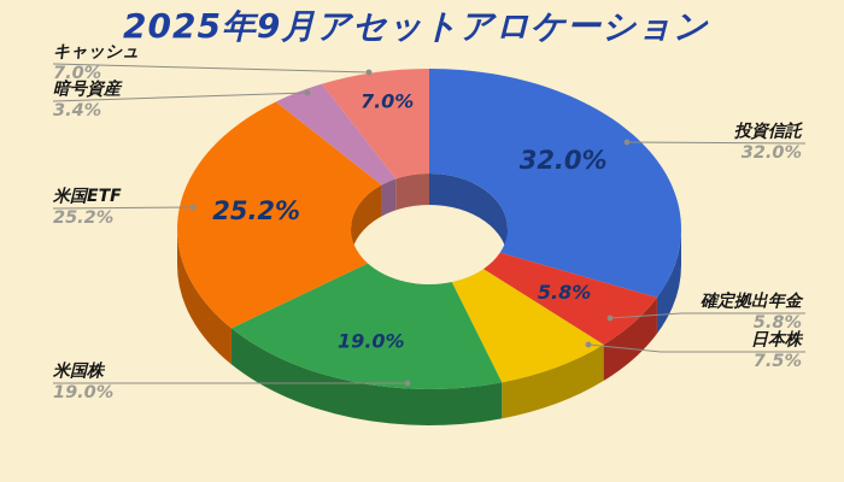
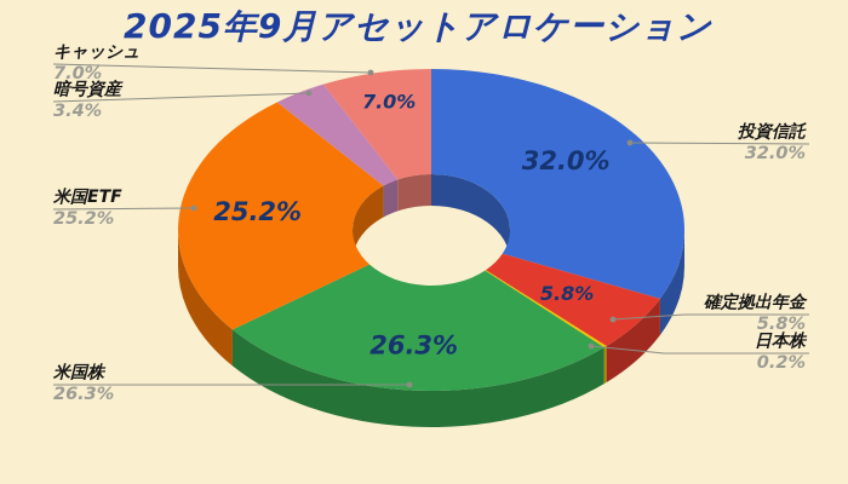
日本株: 7.5% -> 0.2%
米国株: 19.0% -> 26.3%
